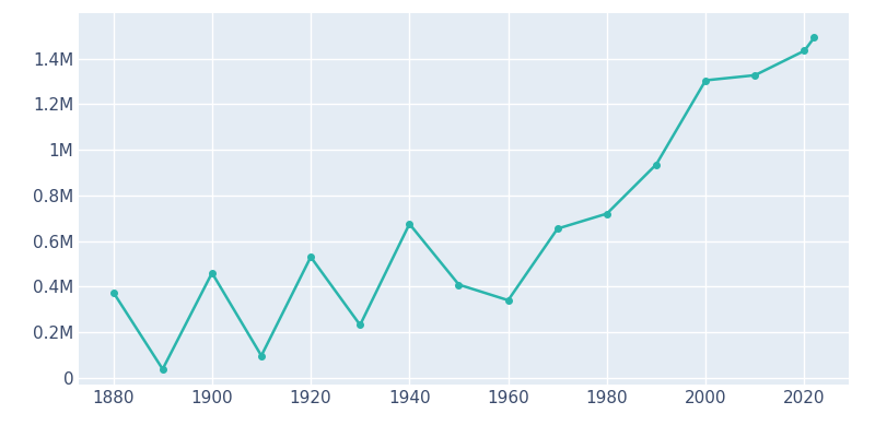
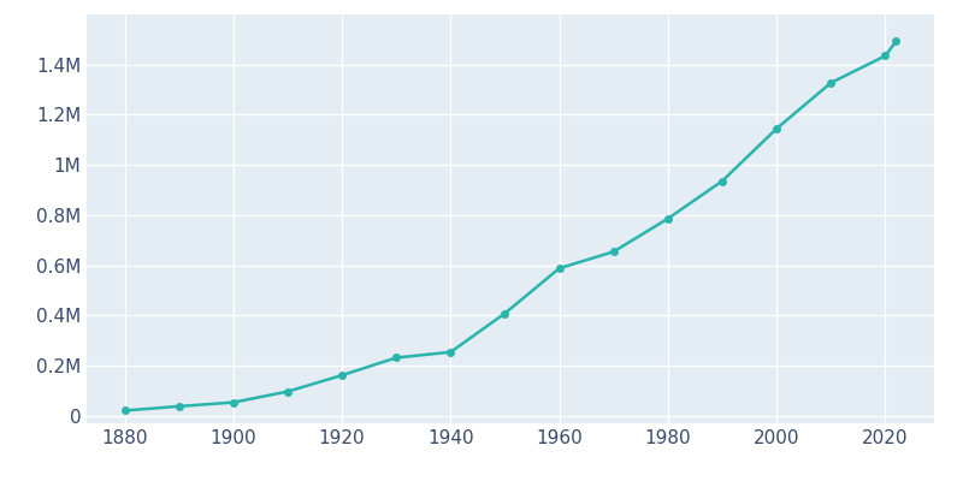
1880: 0.375M -> 0.021M
1900: 0.460M -> 0.053M
1920: 0.530M -> 0.161M
1940: 0.675M -> 0.254M
1960: 0.340M -> 0.588M
1980: 0.720M -> 0.786M
2000: 1.305M -> 1.145M
